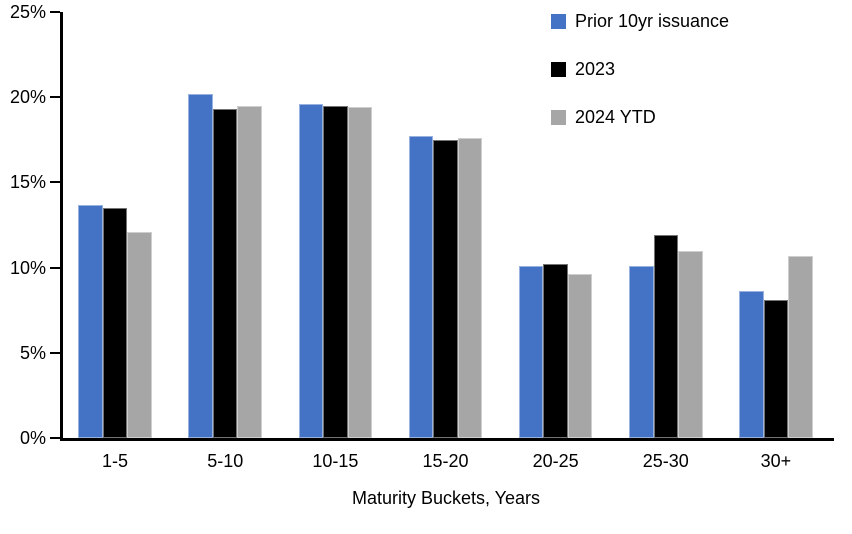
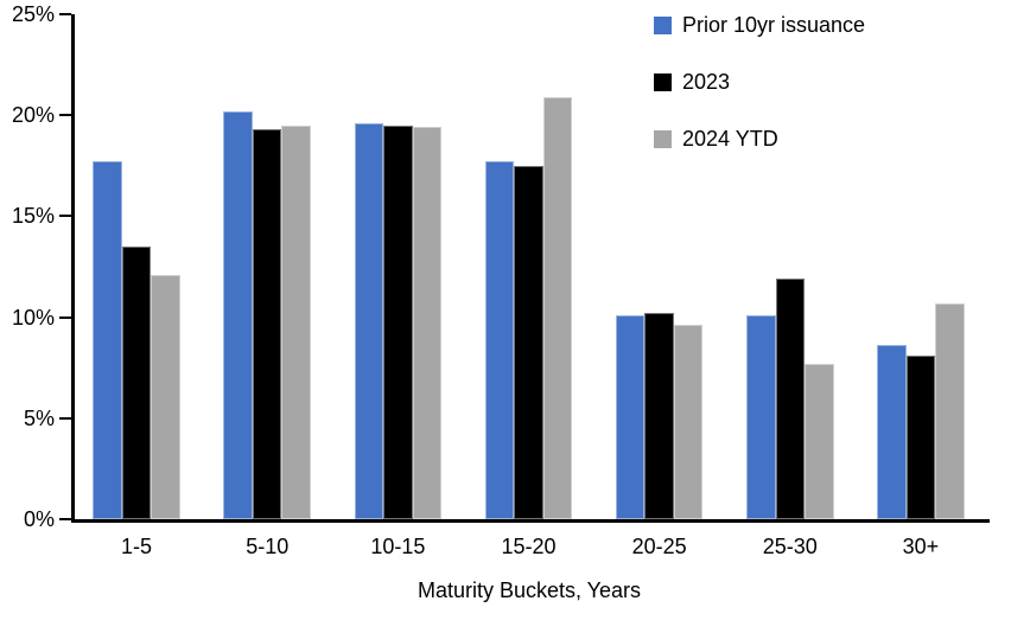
Prior 10yr issuance/1-5: 13.7% -> 17.7%
2024 YTD/15-20: 17.6% -> 20.9%
2024 YTD/25-30: 11.0% -> 7.7%
